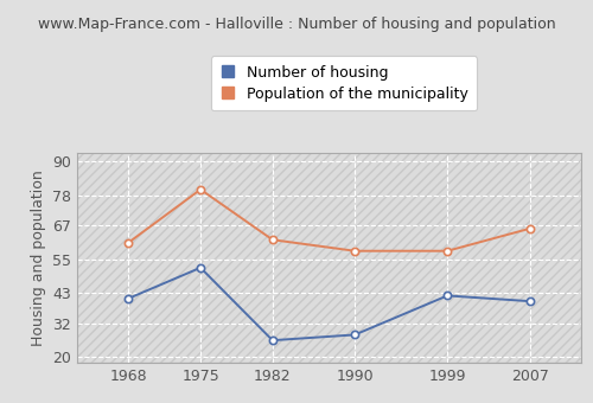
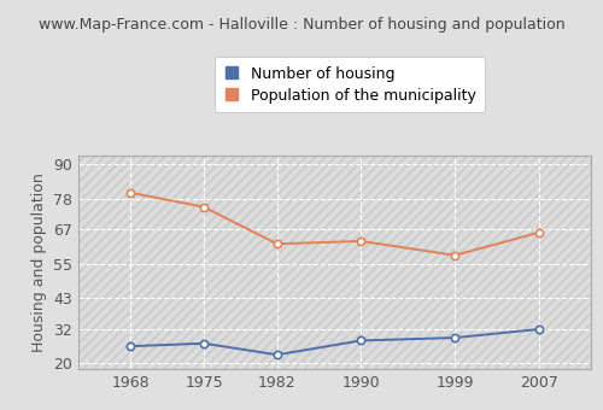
Number of housing/1968: 41 -> 26
Population of the municipality/1968: 61 -> 80
Number of housing/1975: 52 -> 27
Population of the municipality/1975: 80 -> 75
Number of housing/1982: 26 -> 23
Population of the municipality/1990: 58 -> 63
Number of housing/1999: 42 -> 29
Number of housing/2007: 40 -> 32
